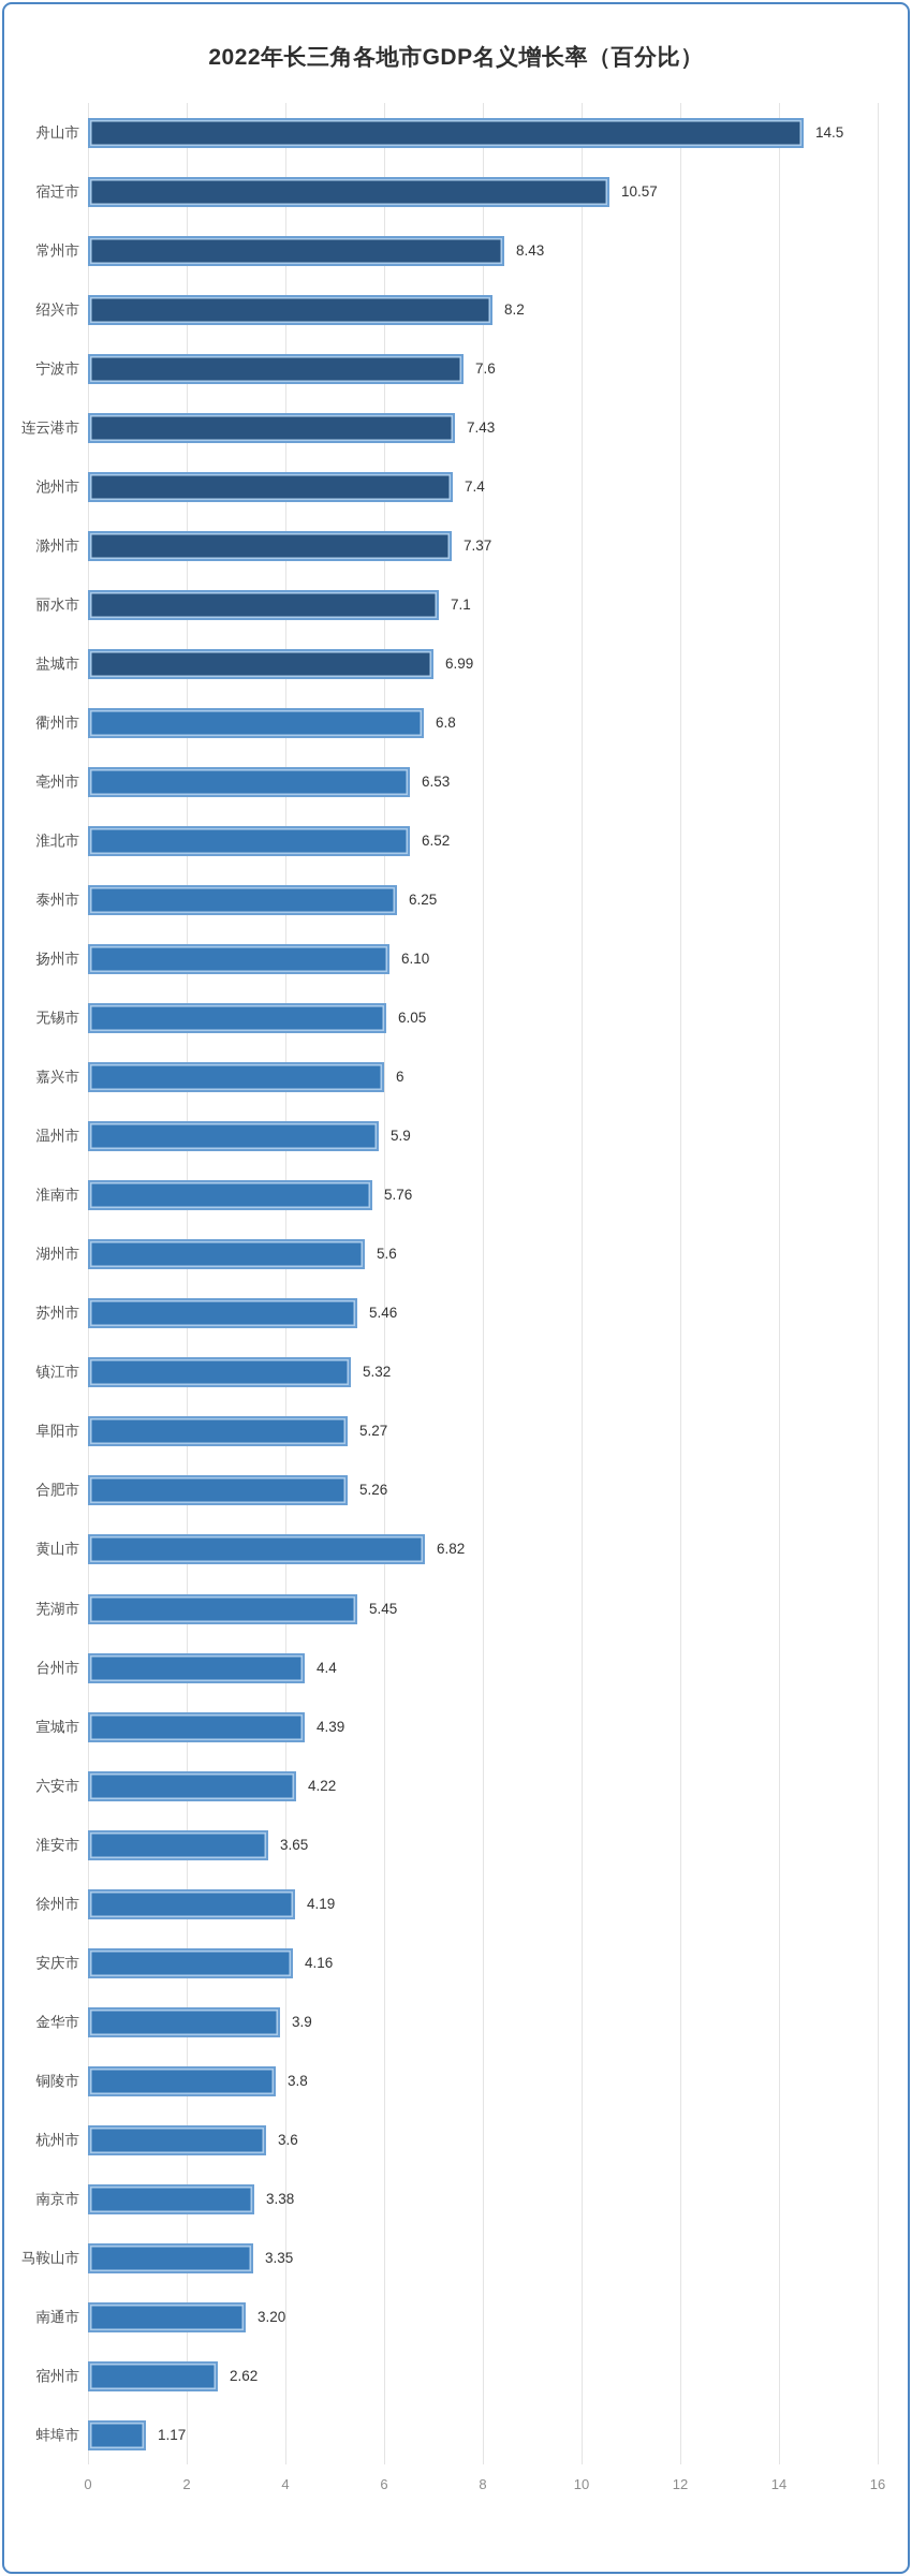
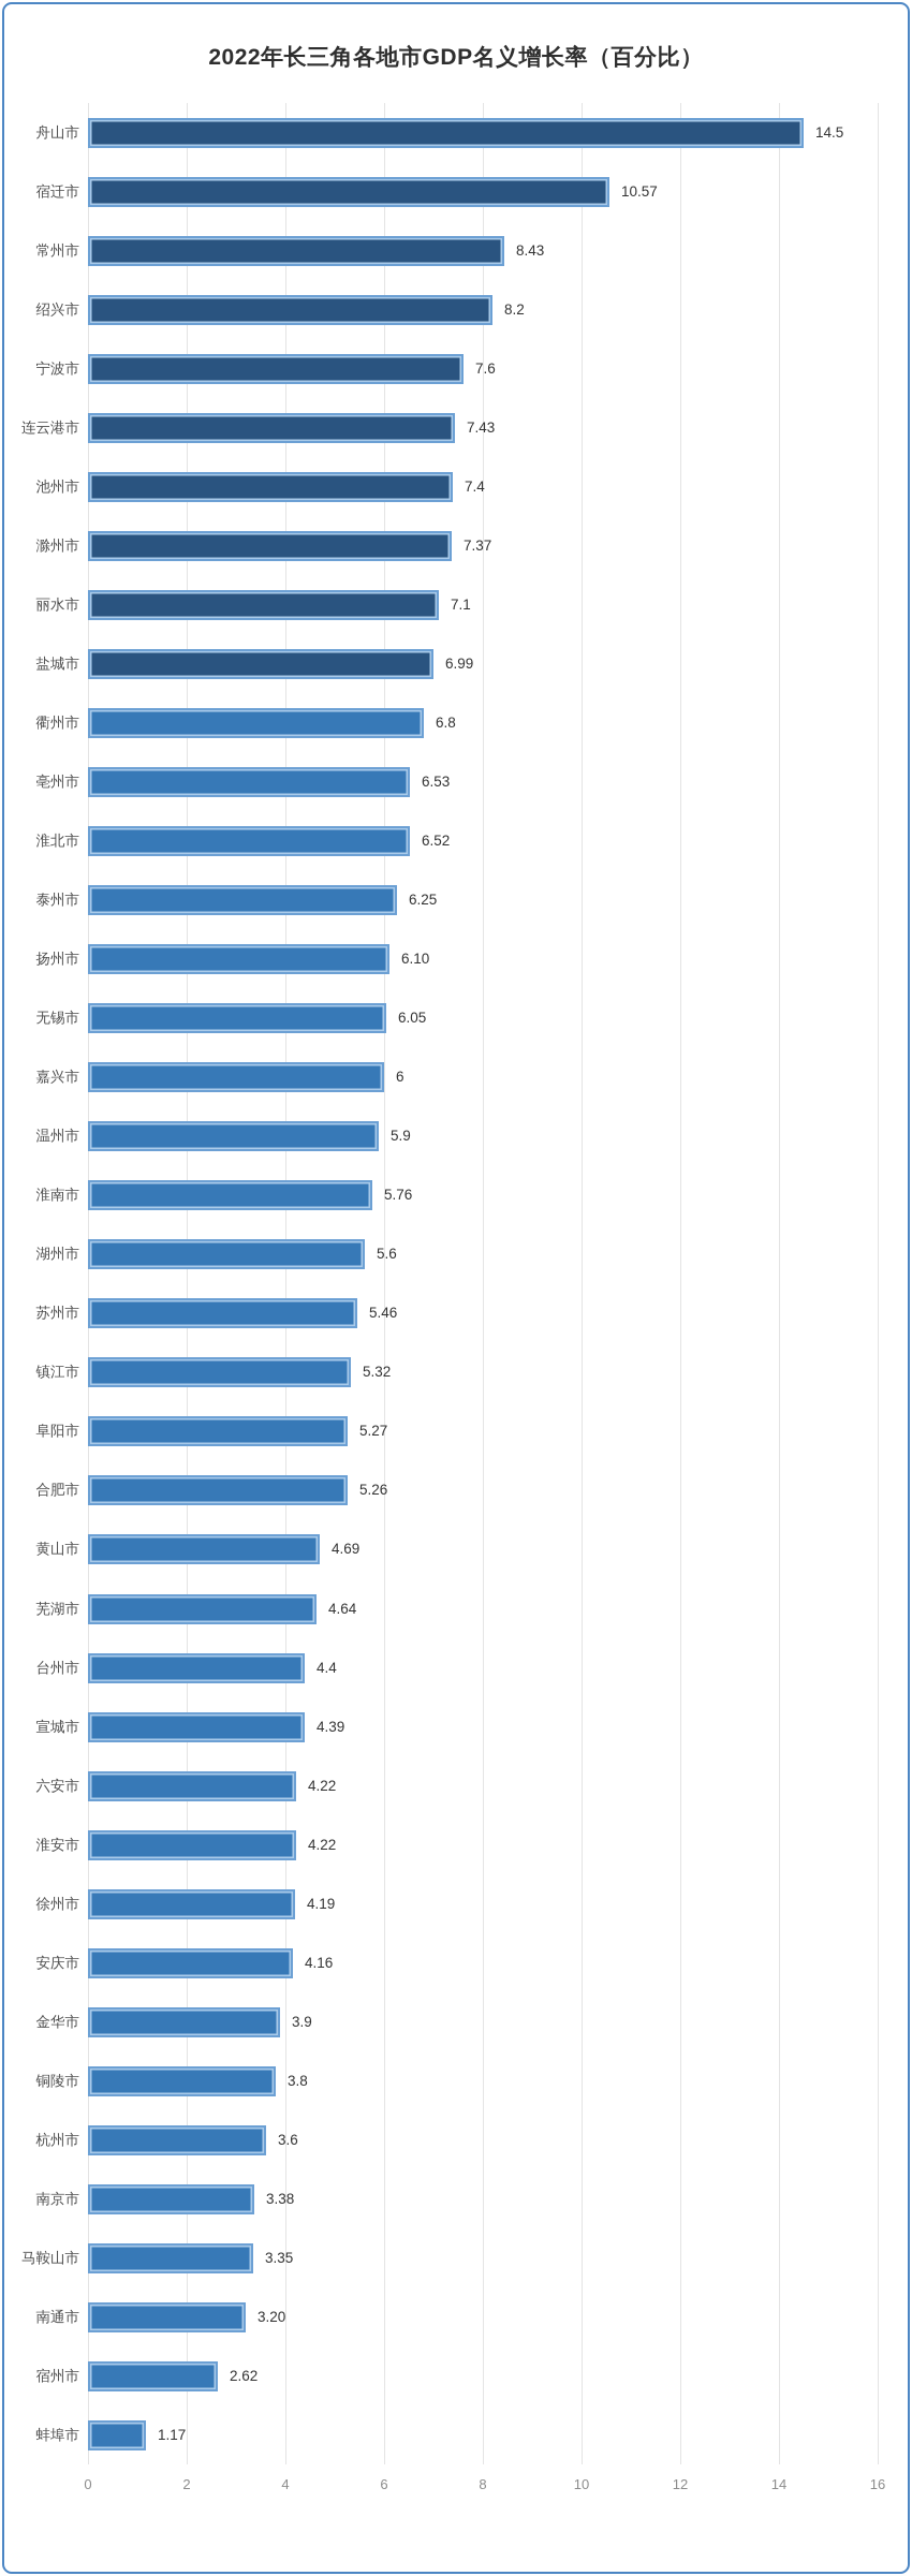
黄山市: 6.82 -> 4.69
芜湖市: 5.45 -> 4.64
淮安市: 3.65 -> 4.22
